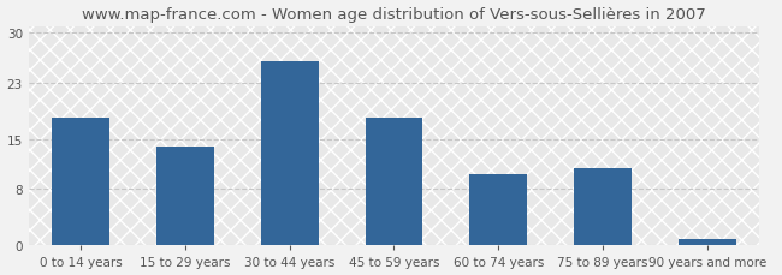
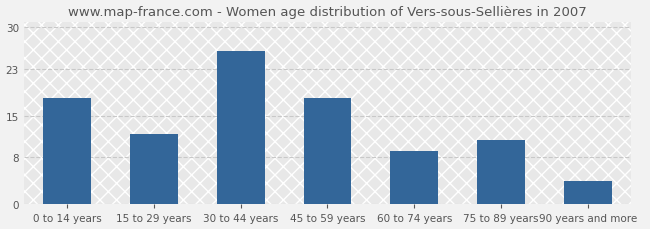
15 to 29 years: 14 -> 12
60 to 74 years: 10 -> 9
90 years and more: 1 -> 4
